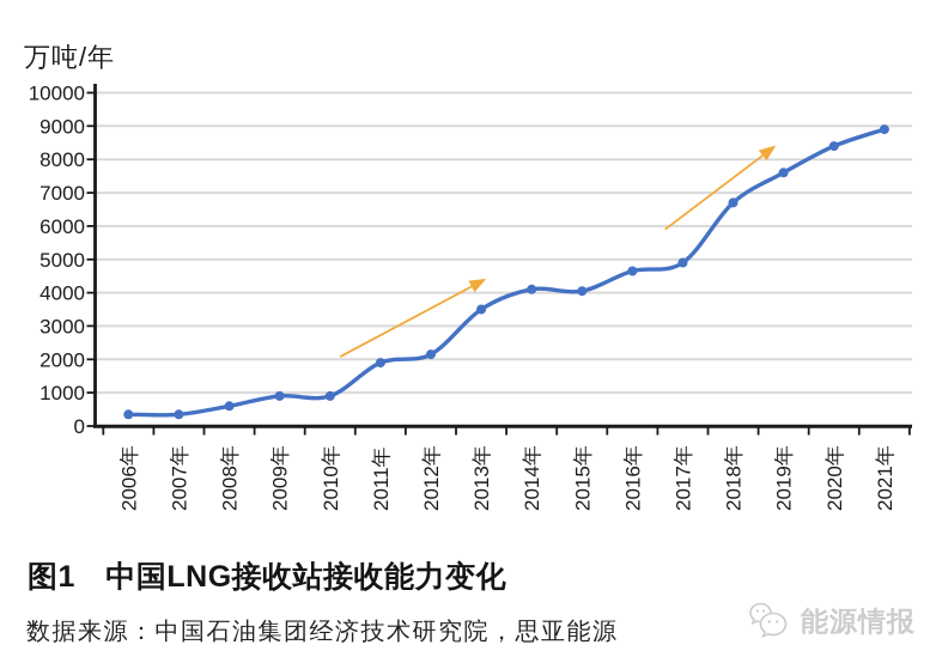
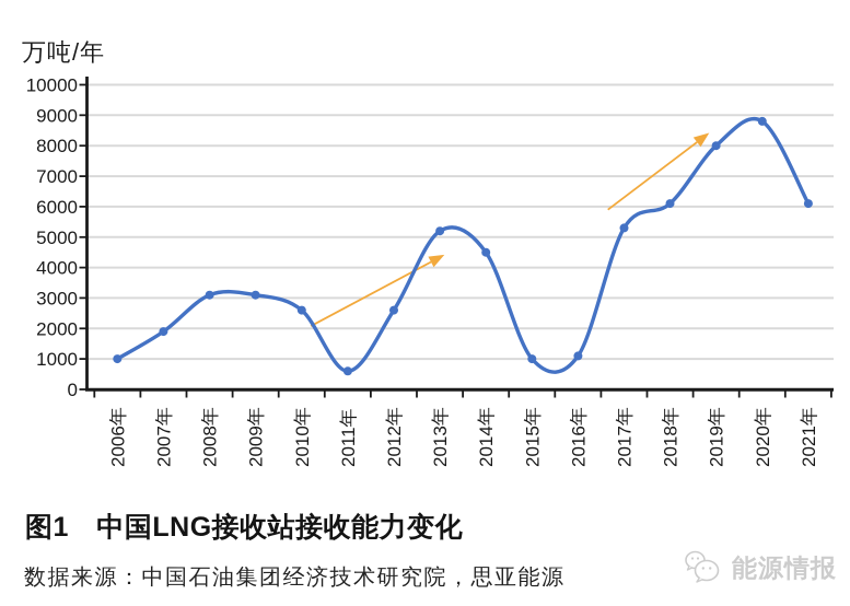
2006年: 400 -> 1000
2007年: 400 -> 1900
2008年: 600 -> 3100
2009年: 900 -> 3100
2010年: 900 -> 2600
2011年: 1900 -> 600
2012年: 2200 -> 2600
2013年: 3500 -> 5200
2014年: 4100 -> 4500
2015年: 4000 -> 1000
2016年: 4600 -> 1100
2017年: 4900 -> 5300
2018年: 6700 -> 6100
2019年: 7600 -> 8000
2020年: 8400 -> 8800
2021年: 8900 -> 6100
